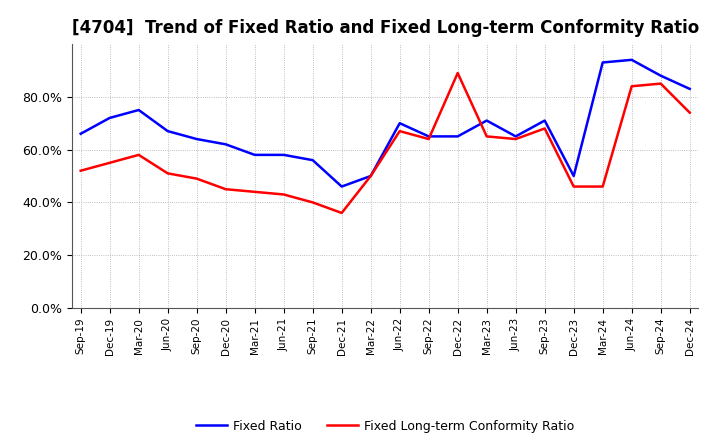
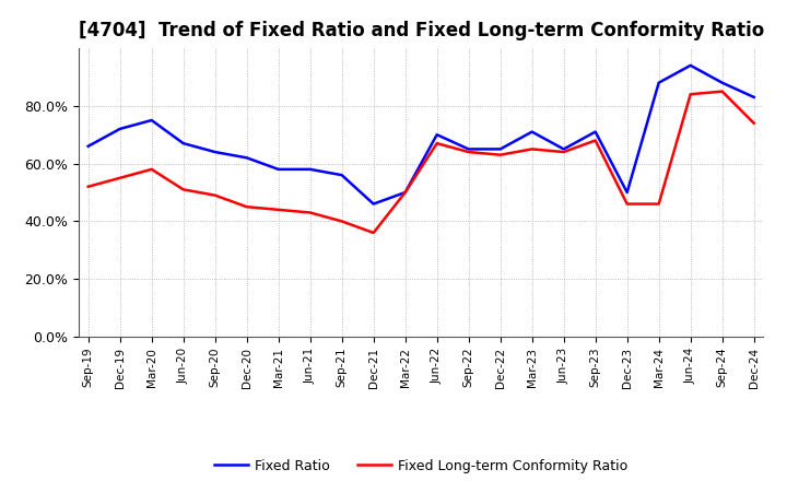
Fixed Long-term Conformity Ratio/Dec-22: 89% -> 63%
Fixed Ratio/Mar-24: 93% -> 88%
